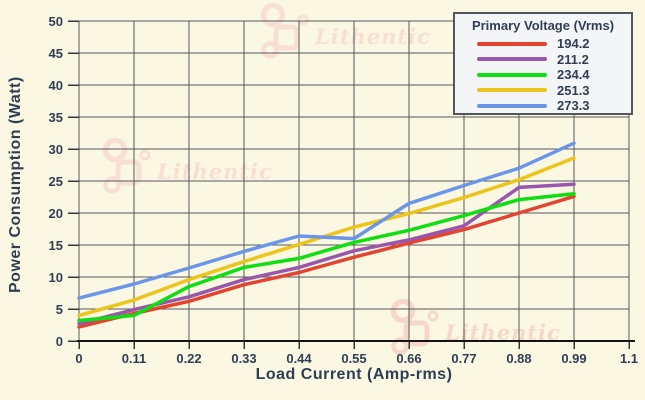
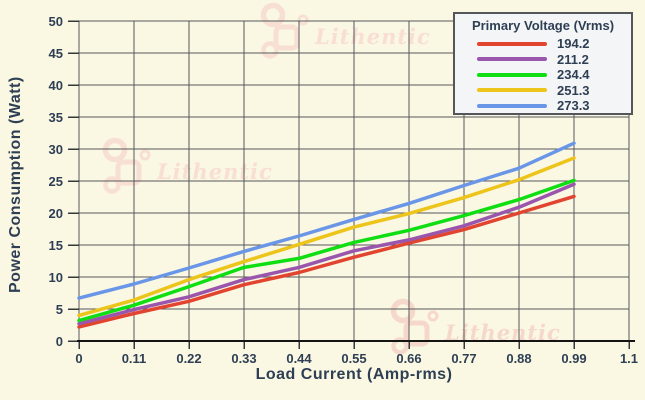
234.4/0.11: 4 -> 6
273.3/0.55: 16 -> 19
211.2/0.88: 24 -> 21
234.4/0.99: 23 -> 25
